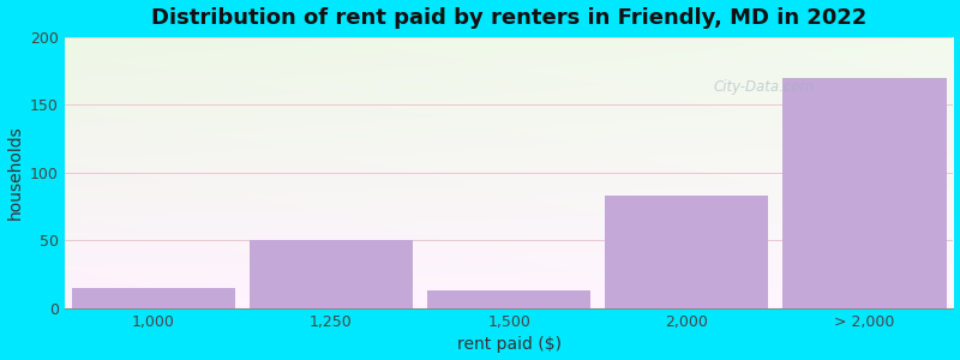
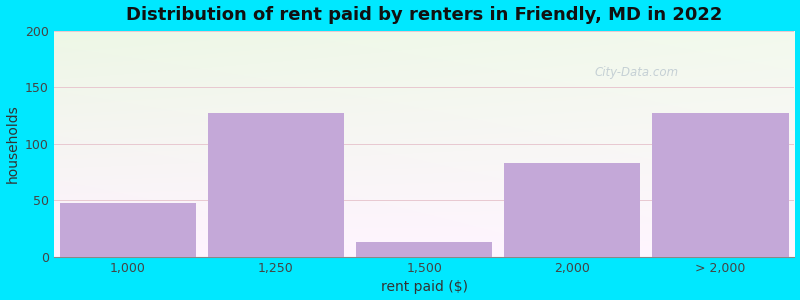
1,000: 15 -> 48
1,250: 50 -> 127
> 2,000: 170 -> 127
